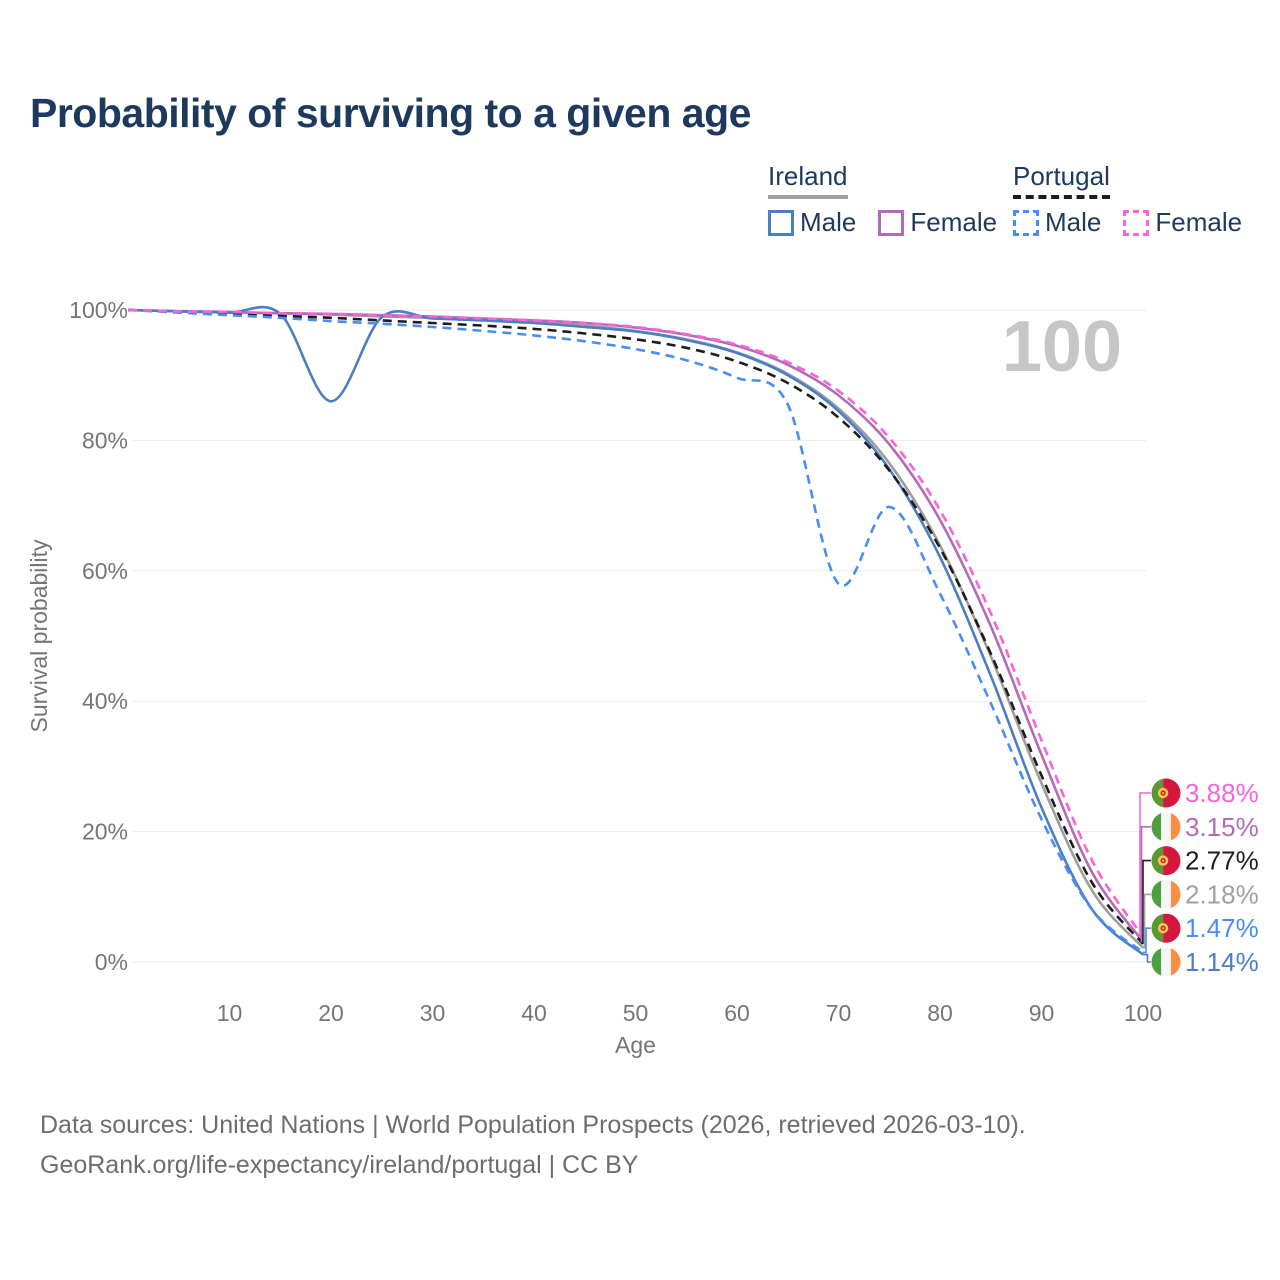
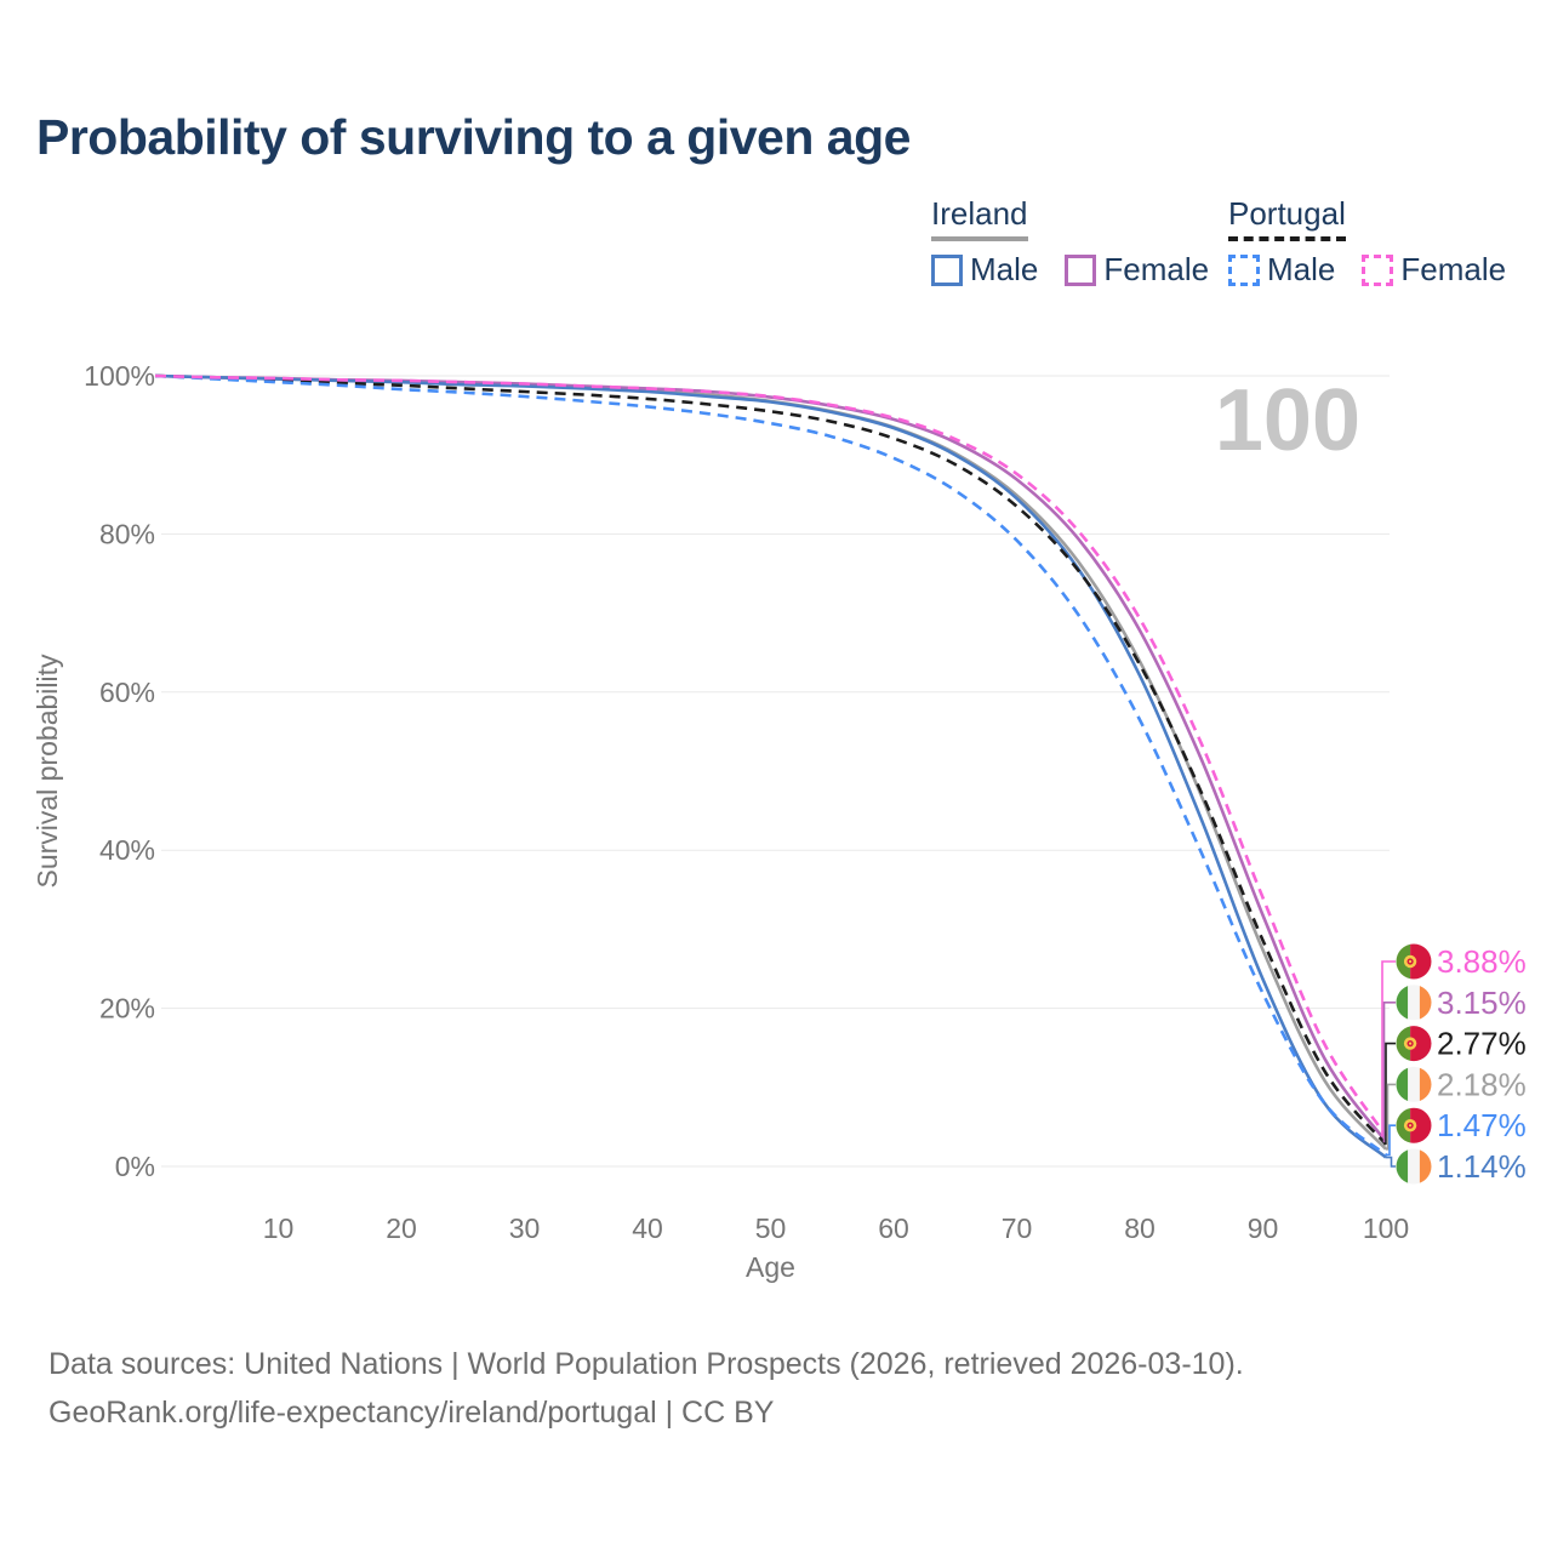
Ireland Male/20: 86% -> 99%
Portugal Male/70: 58% -> 79%
